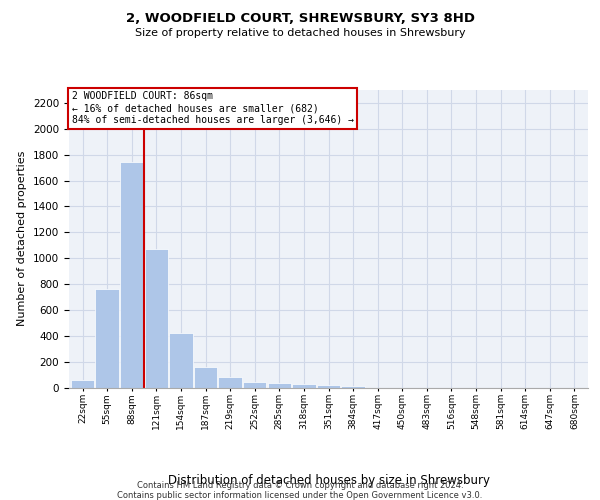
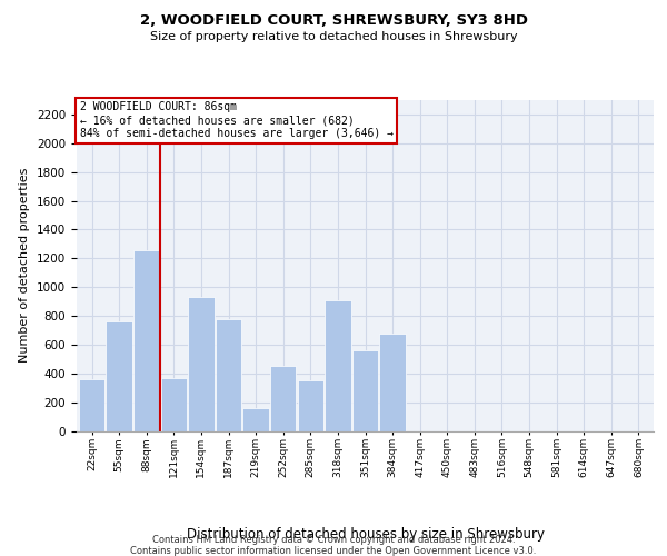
22sqm: 60 -> 360
88sqm: 1740 -> 1260
121sqm: 1070 -> 370
154sqm: 420 -> 930
187sqm: 160 -> 780
219sqm: 80 -> 160
252sqm: 40 -> 450
285sqm: 40 -> 350
318sqm: 20 -> 910
351sqm: 20 -> 560
384sqm: 10 -> 680
